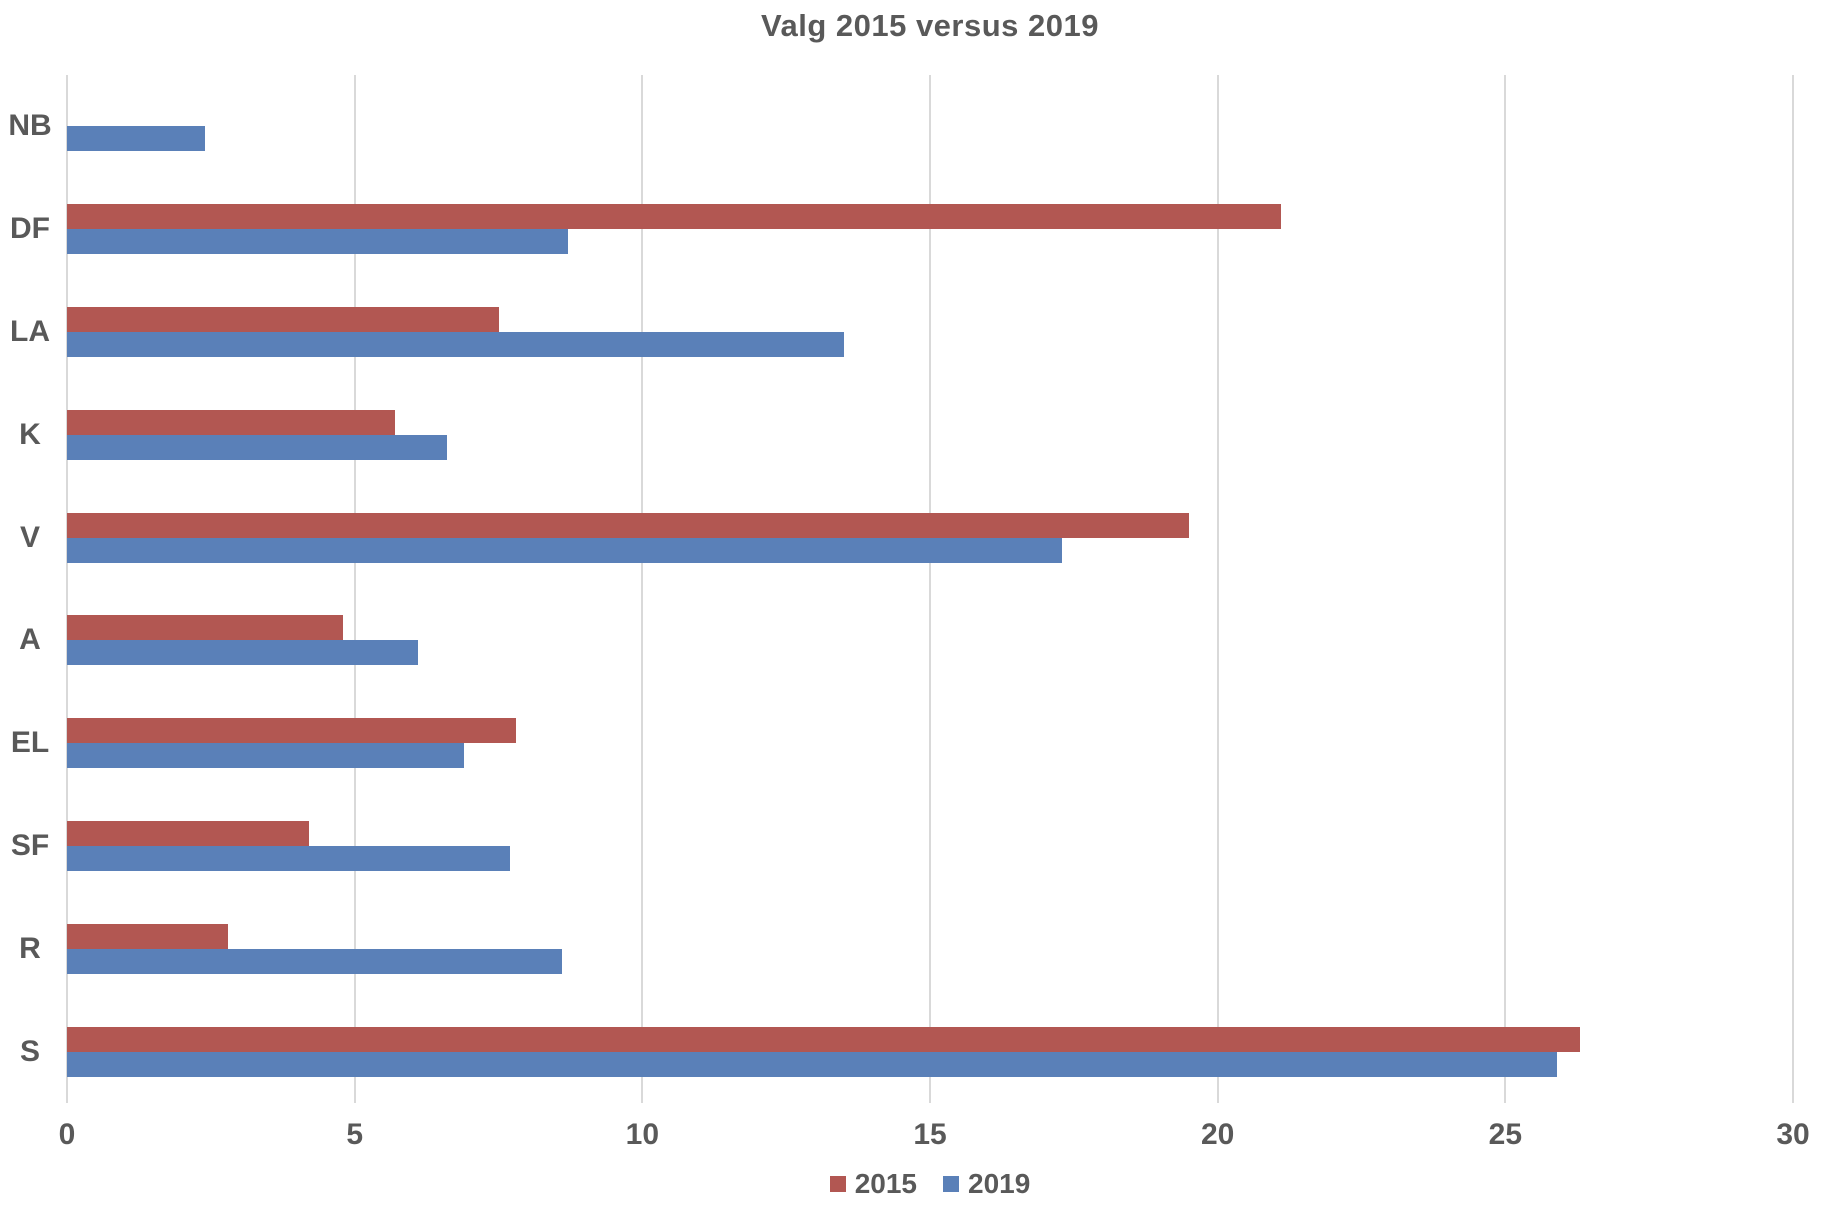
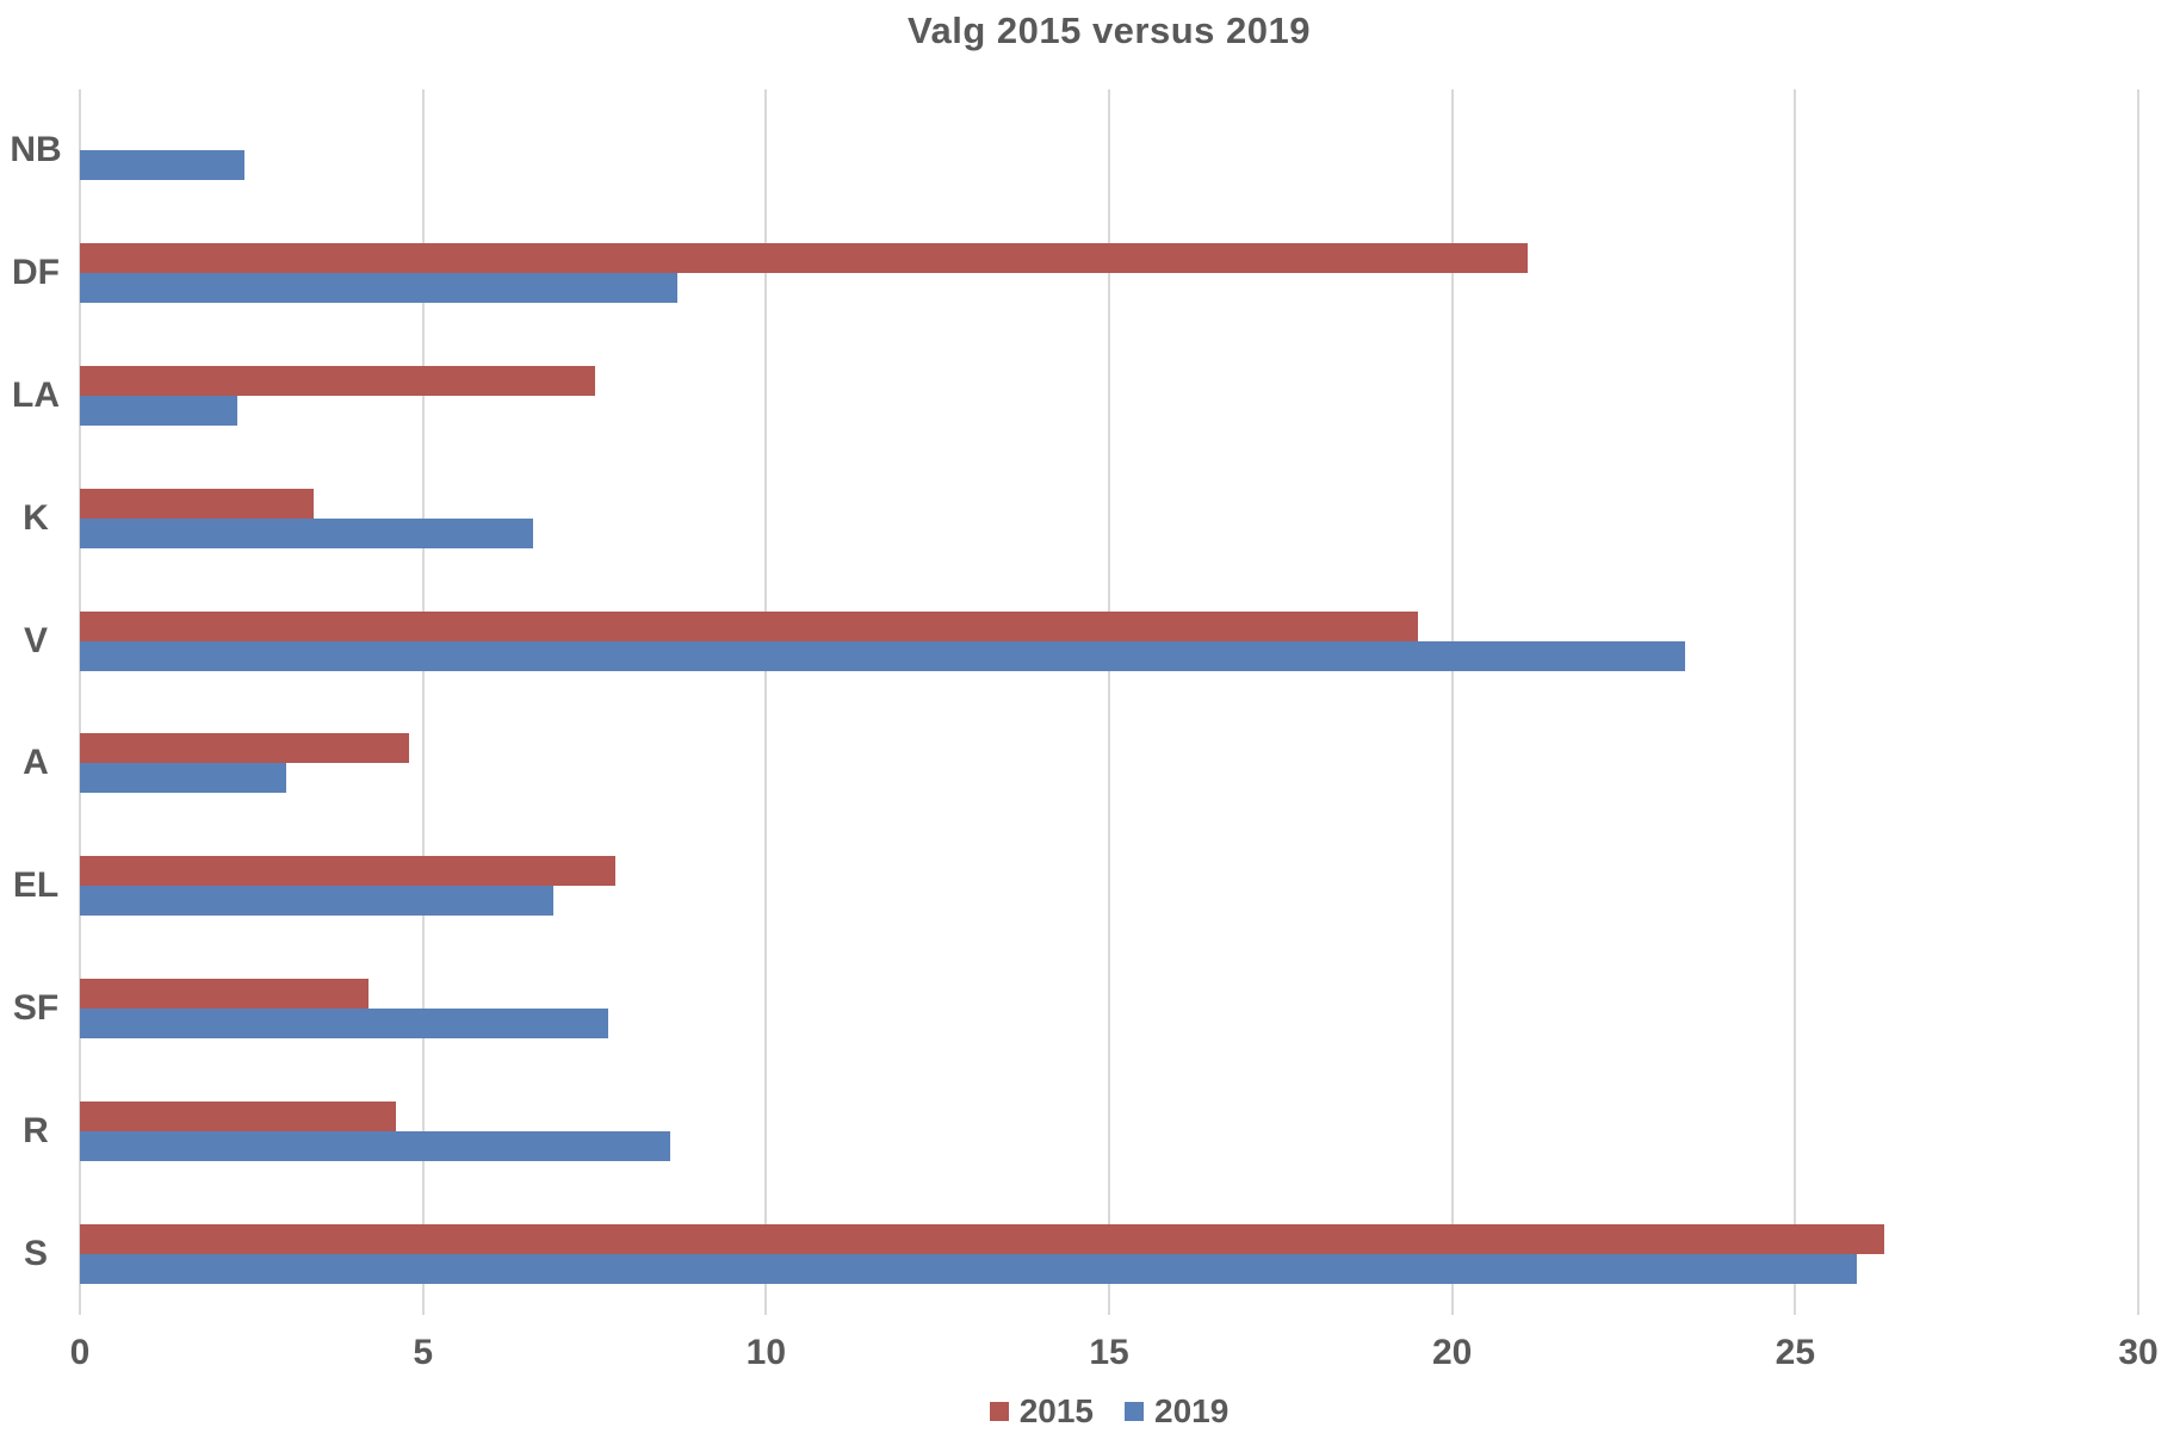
2019/LA: 13.5 -> 2.3
2015/K: 5.7 -> 3.4
2019/V: 17.3 -> 23.4
2019/A: 6.1 -> 3.0
2015/R: 2.8 -> 4.6
